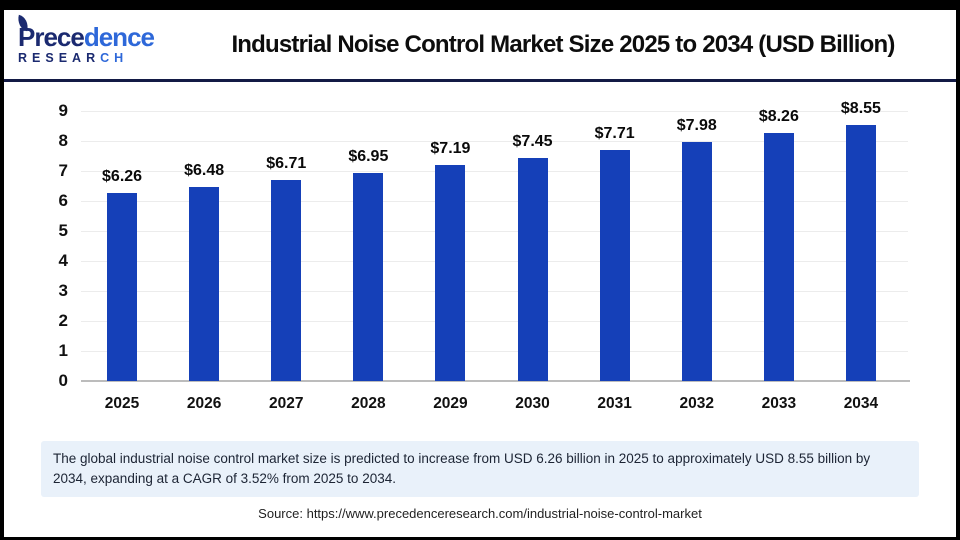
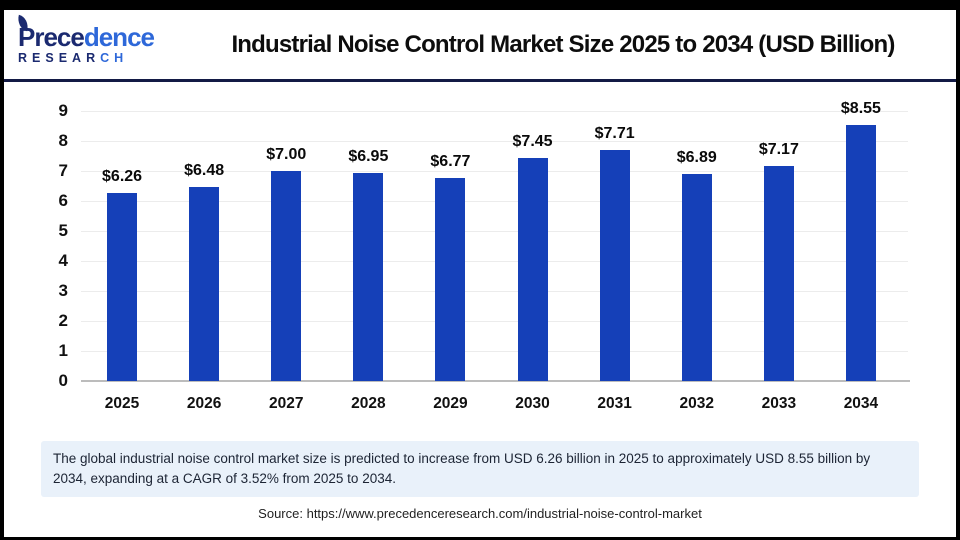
2027: $6.71 -> $7.00
2029: $7.19 -> $6.77
2032: $7.98 -> $6.89
2033: $8.26 -> $7.17
